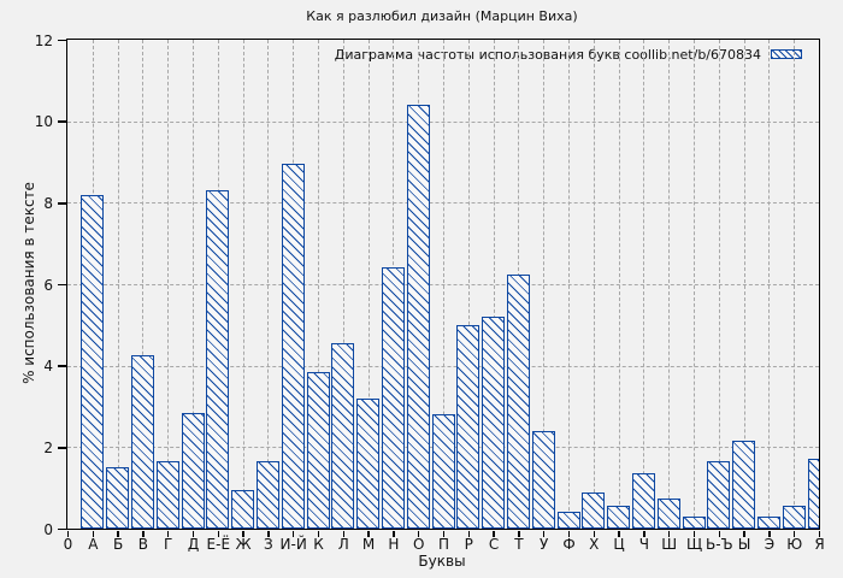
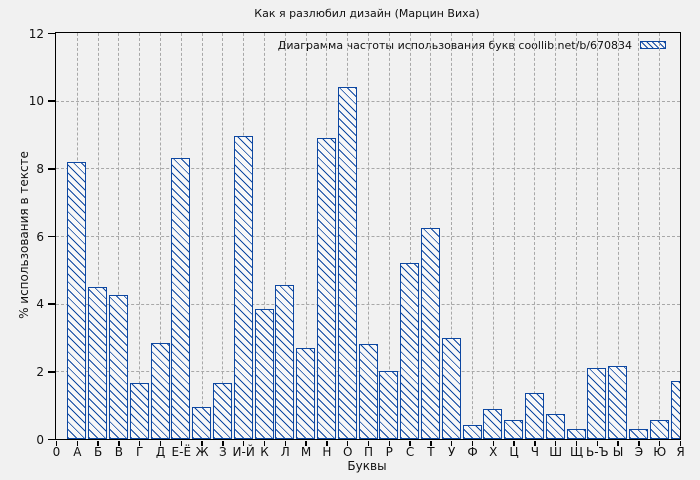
Б: 1.5 -> 4.5
М: 3.2 -> 2.7
Н: 6.4 -> 8.9
Р: 5.0 -> 2.0
У: 2.4 -> 3.0
Ь-Ъ: 1.6 -> 2.1
